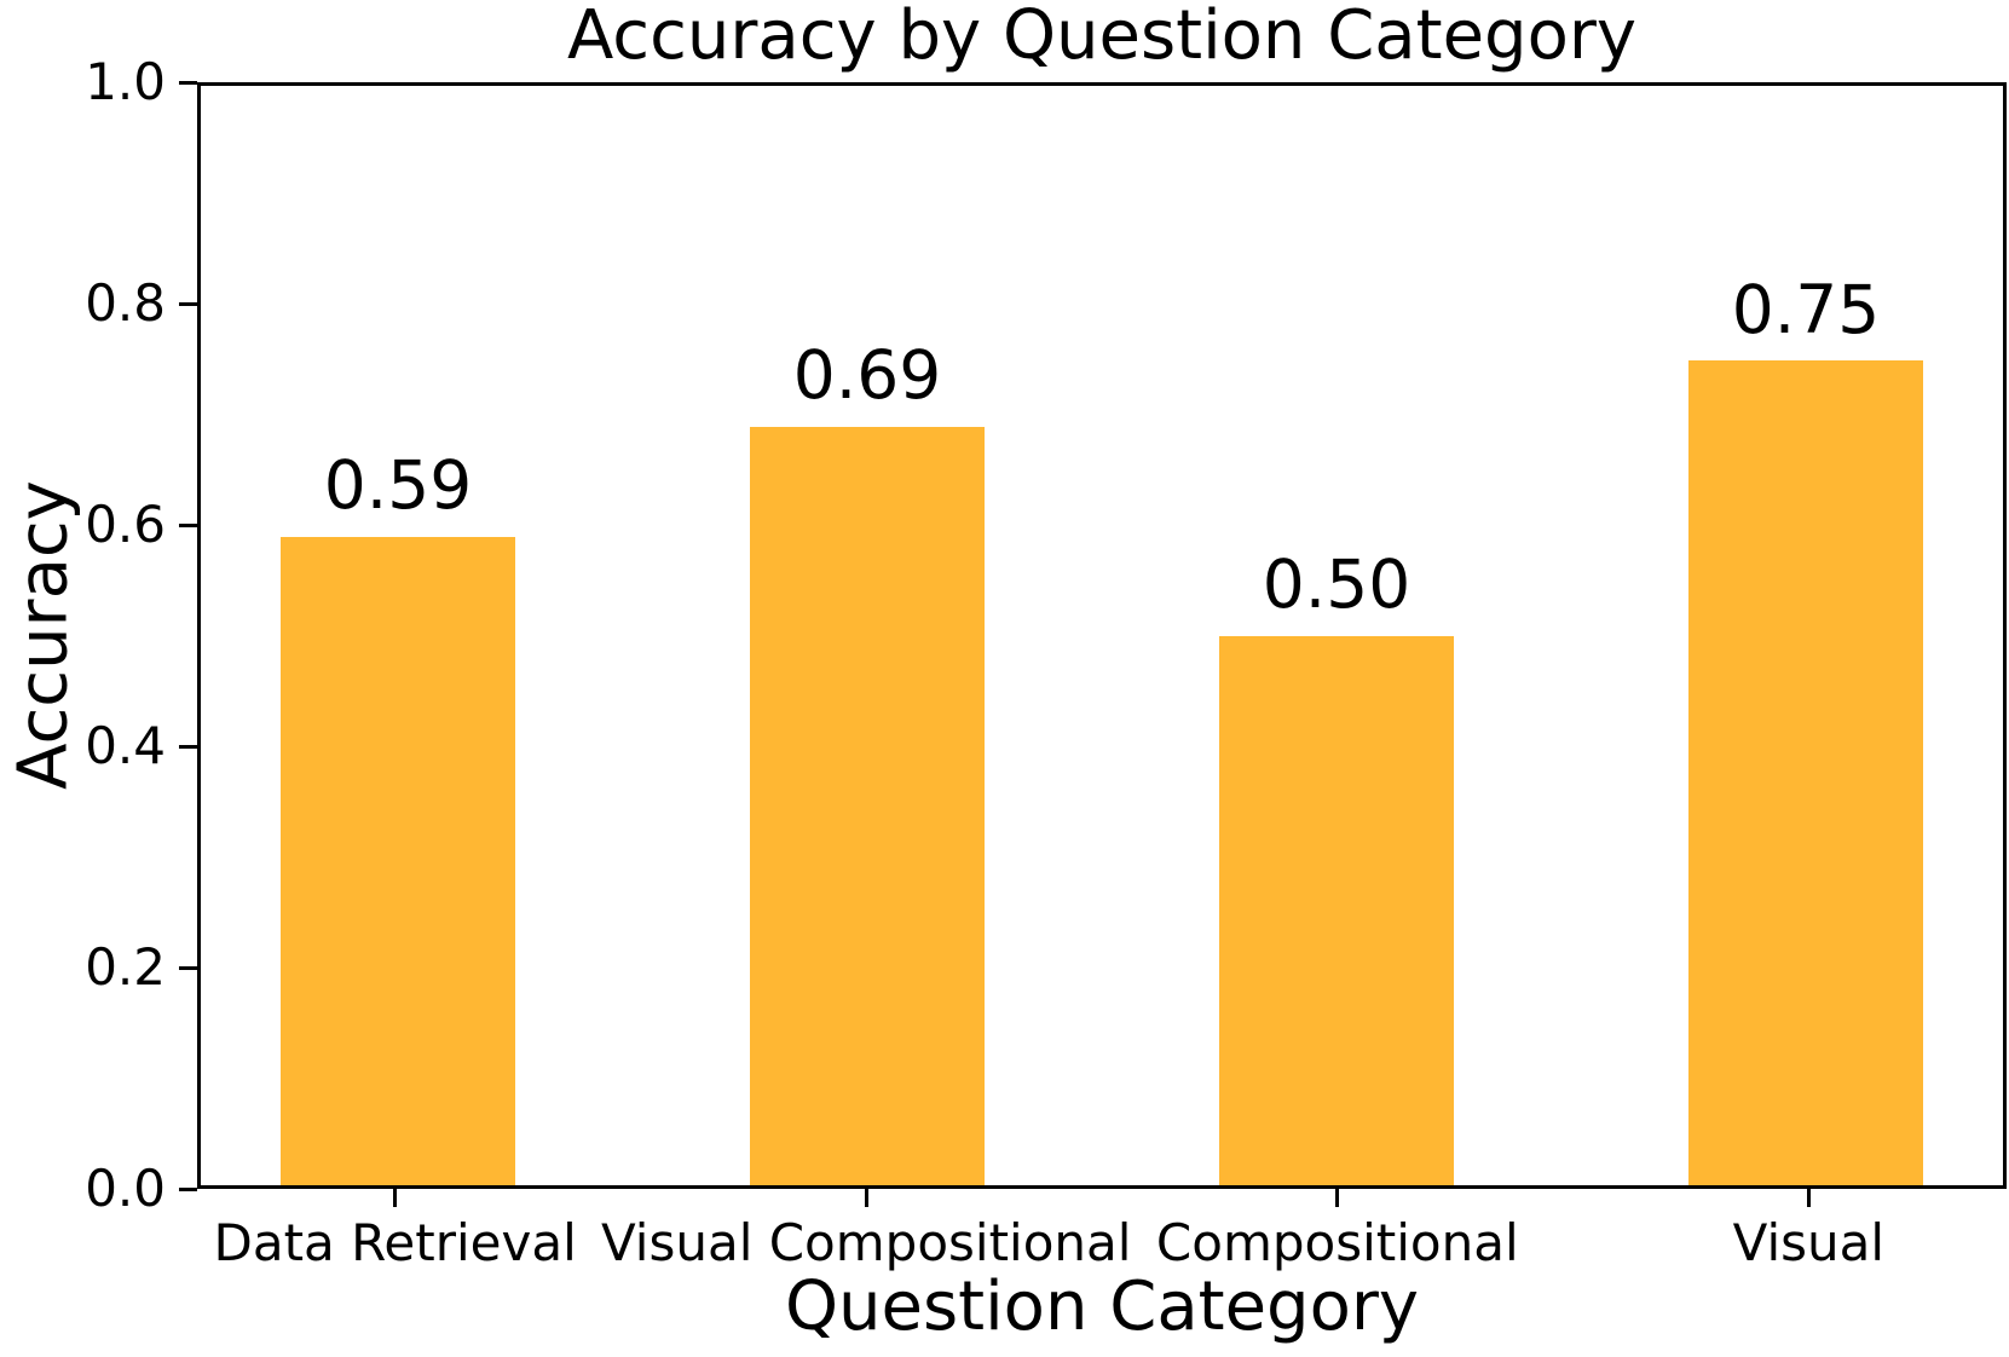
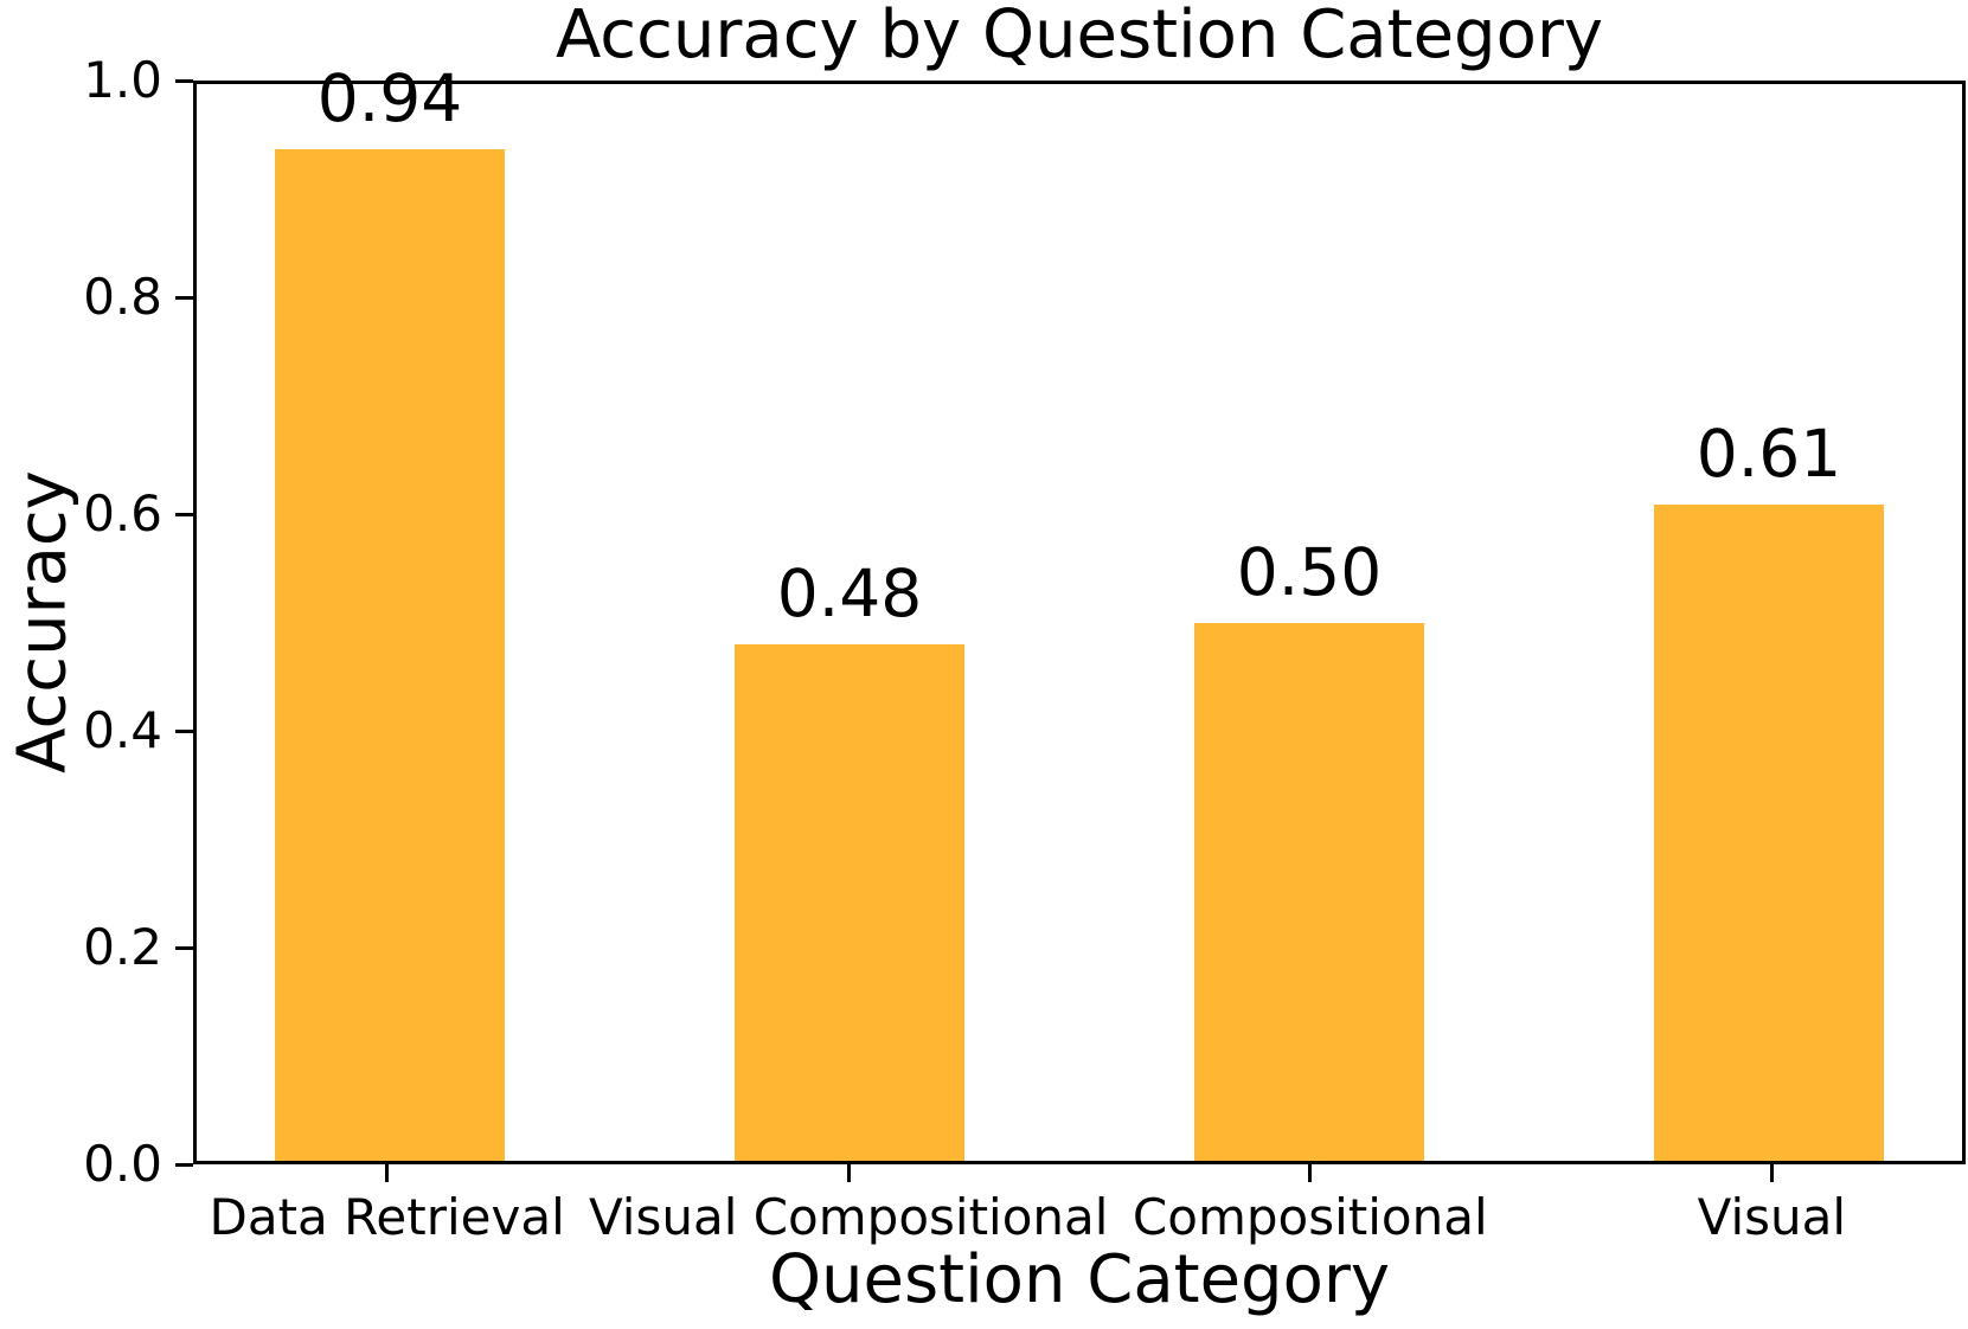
Data Retrieval: 0.59 -> 0.94
Visual Compositional: 0.69 -> 0.48
Visual: 0.75 -> 0.61
